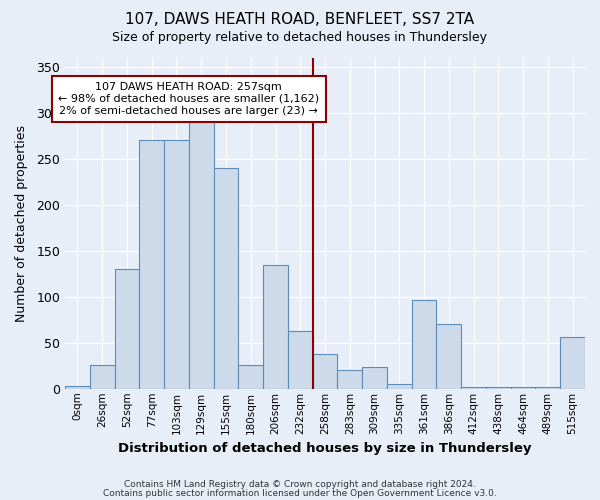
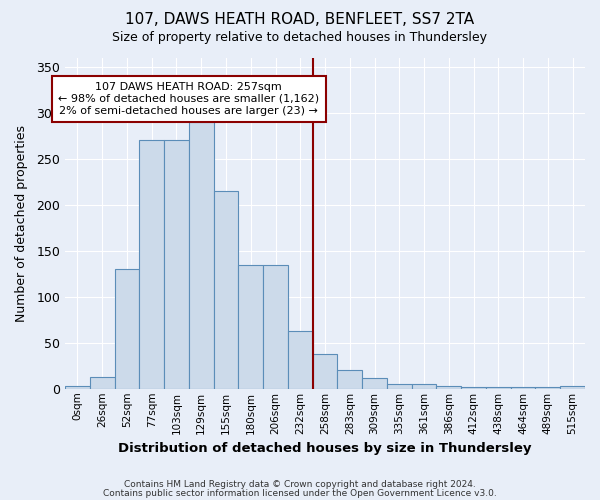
26sqm: 26 -> 13
155sqm: 240 -> 215
180sqm: 26 -> 135
309sqm: 24 -> 12
361sqm: 96 -> 5
386sqm: 70 -> 3
515sqm: 56 -> 3
